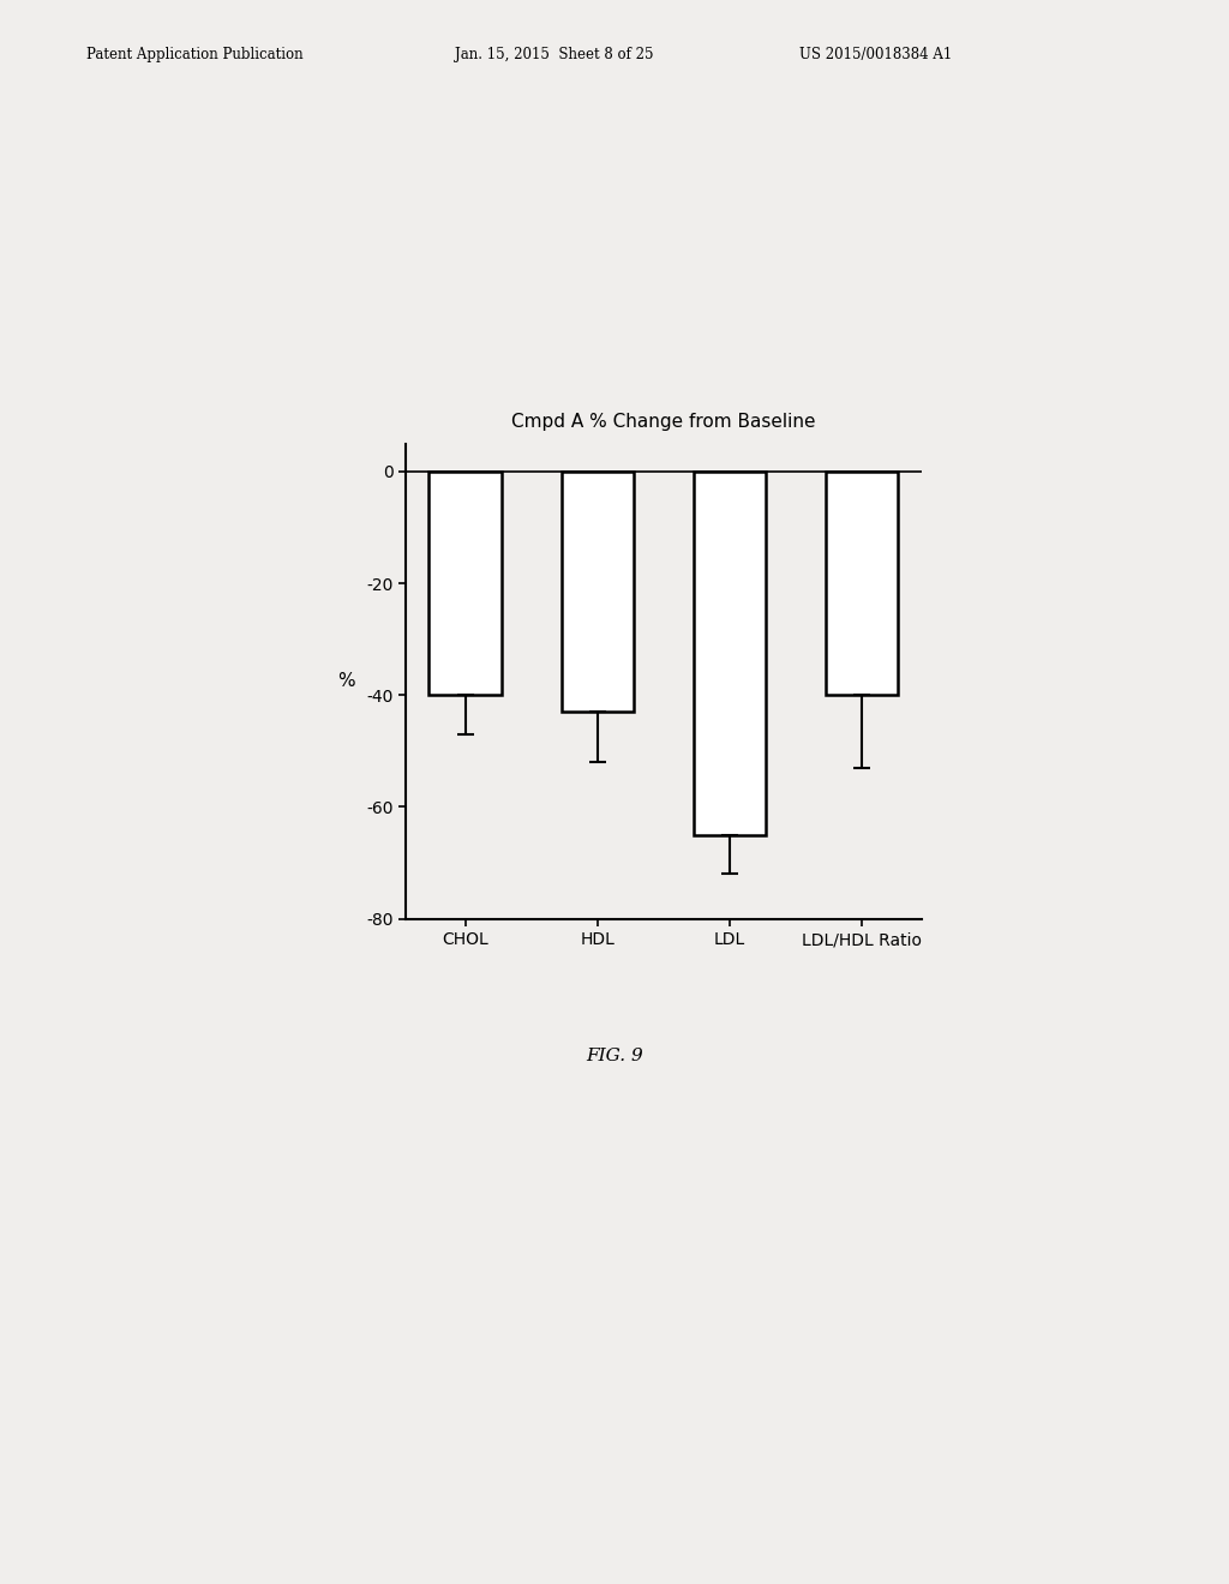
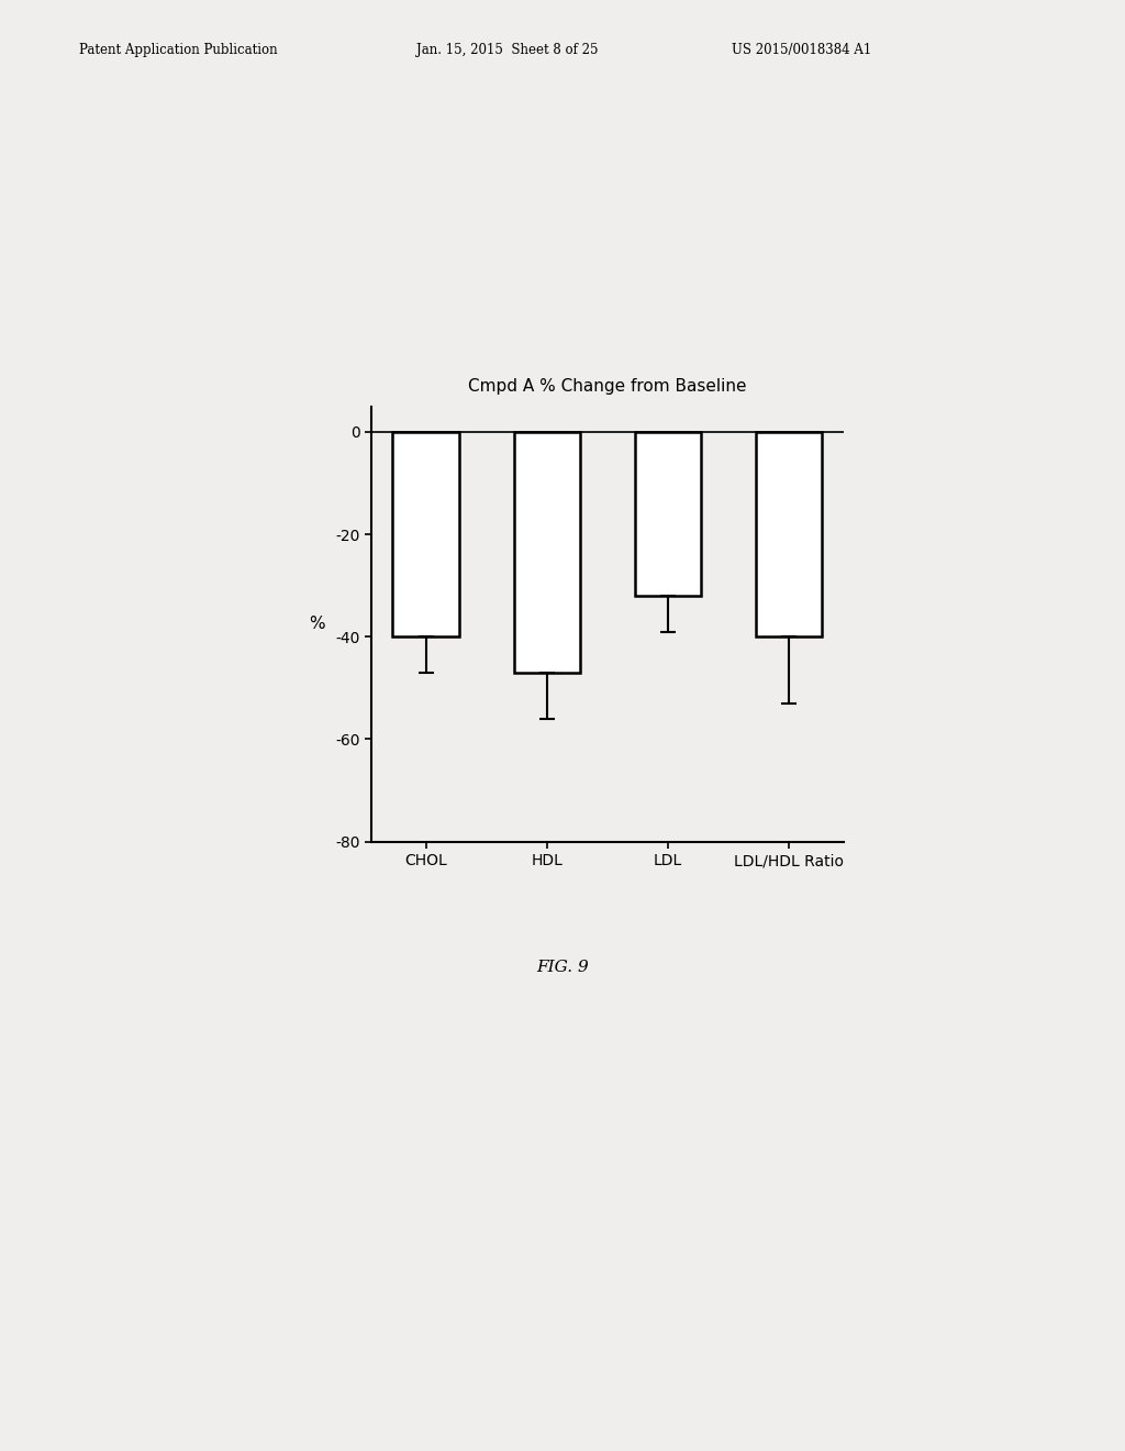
HDL: -43 -> -47
LDL: -65 -> -32
